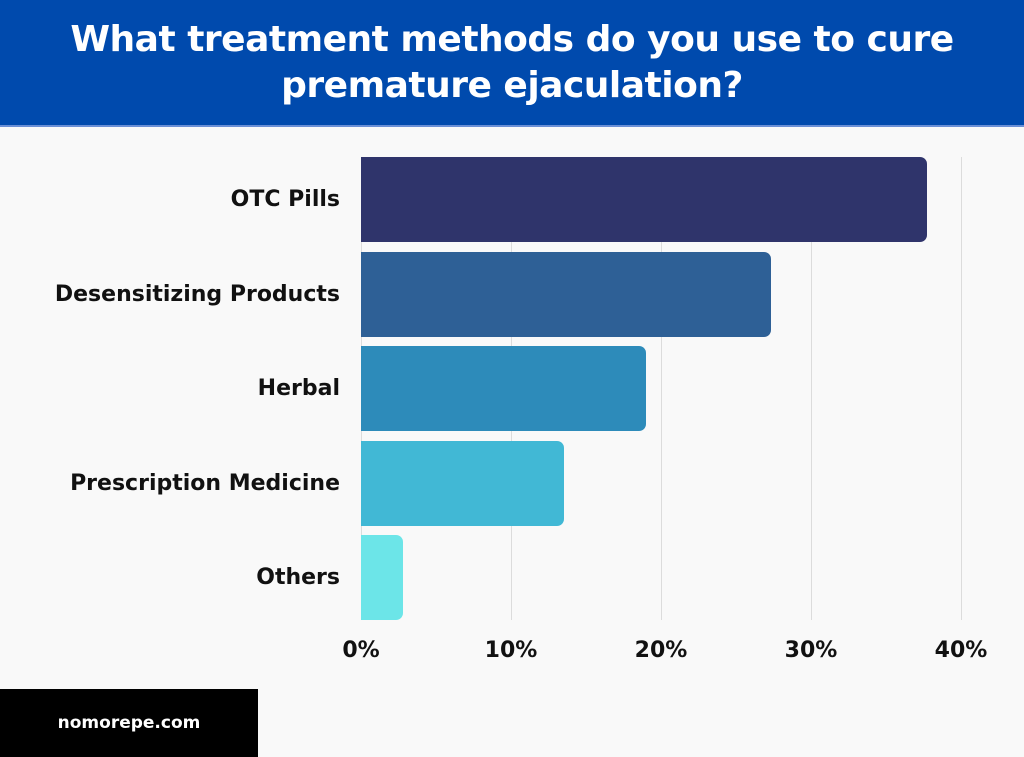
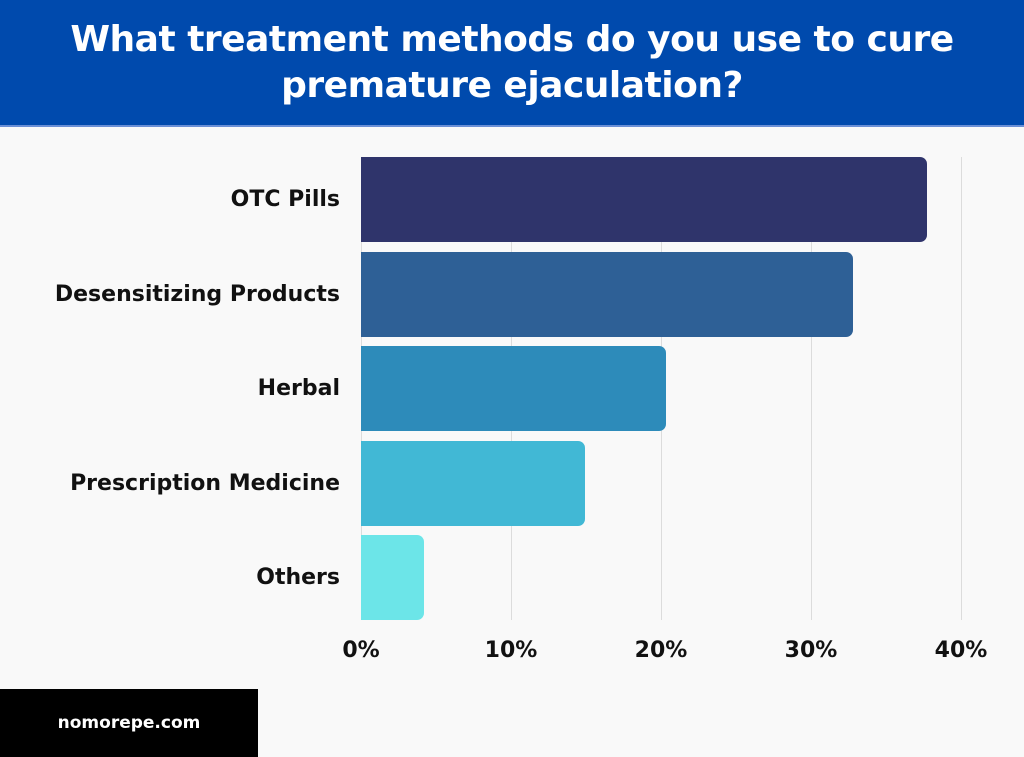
Desensitizing Products: 27.3% -> 32.8%
Herbal: 19.0% -> 20.3%
Prescription Medicine: 13.5% -> 14.9%
Others: 2.8% -> 4.2%
